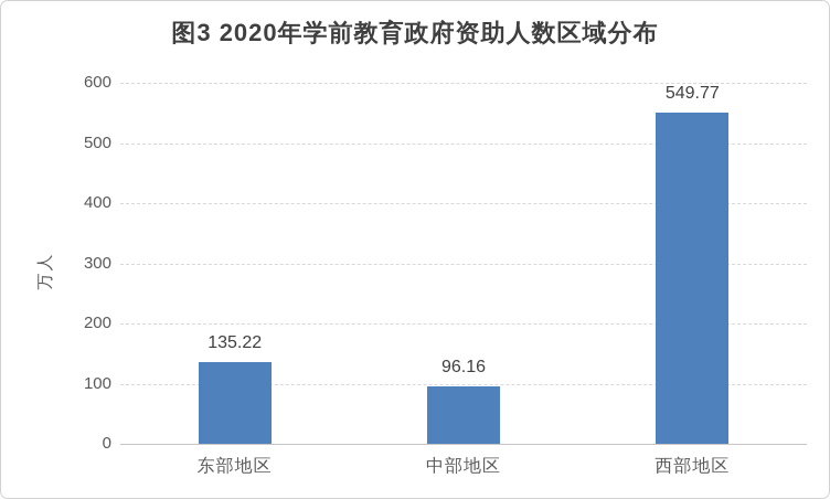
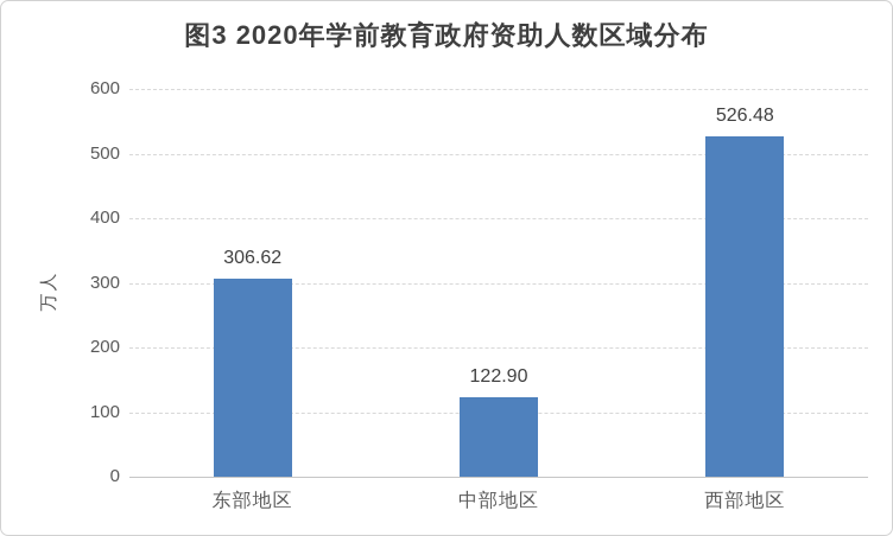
东部地区: 135.22 -> 306.62
中部地区: 96.16 -> 122.90
西部地区: 549.77 -> 526.48
